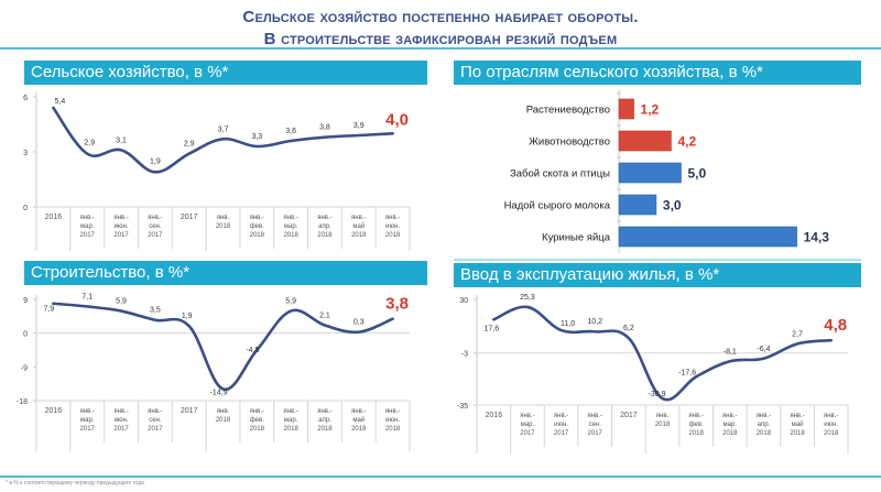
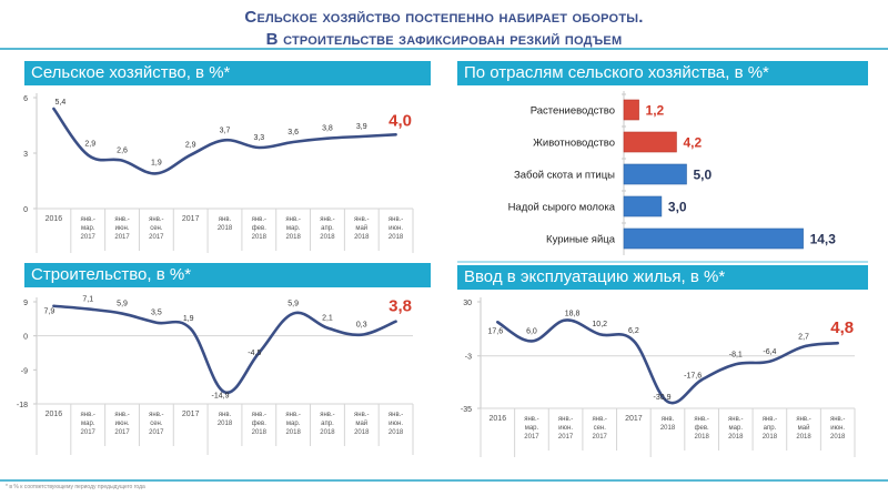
Сельское хозяйство, в %*/янв.-июн. 2017: 3,1 -> 2,6
Ввод в эксплуатацию жилья, в %*/янв.-мар. 2017: 25,3 -> 6,0
Ввод в эксплуатацию жилья, в %*/янв.-июн. 2017: 11,0 -> 18,8
